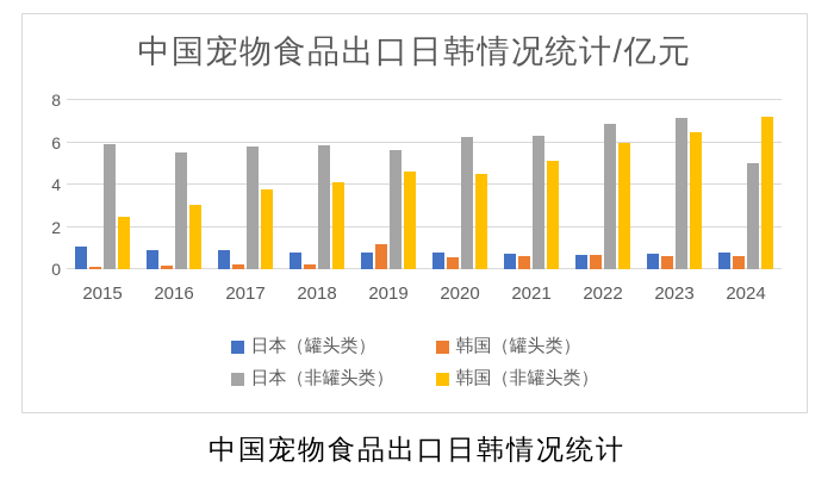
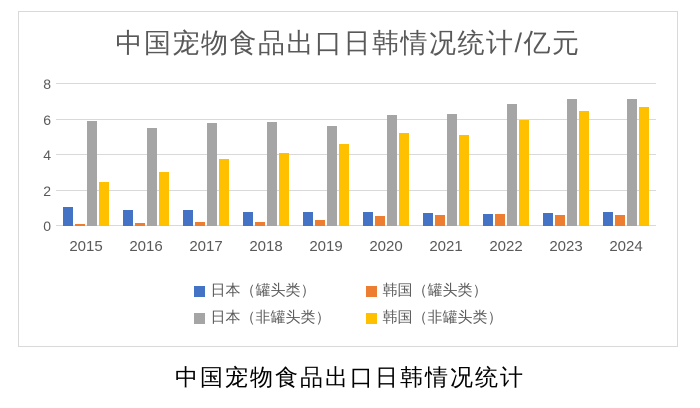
韩国（罐头类）/2019: 1.2 -> 0.3
韩国（非罐头类）/2020: 4.5 -> 5.2
日本（非罐头类）/2024: 5.0 -> 7.2
韩国（非罐头类）/2024: 7.2 -> 6.7
